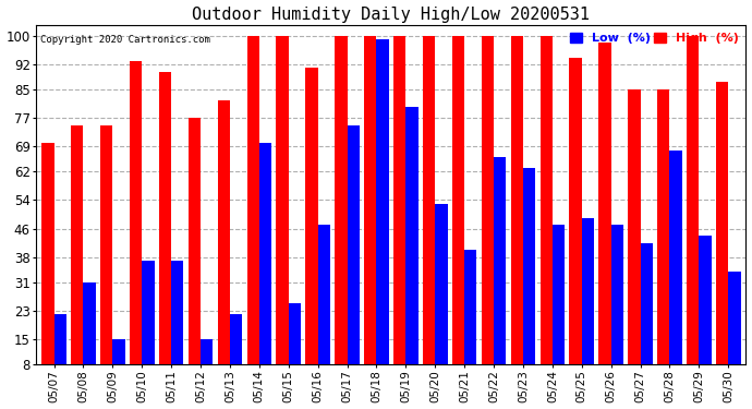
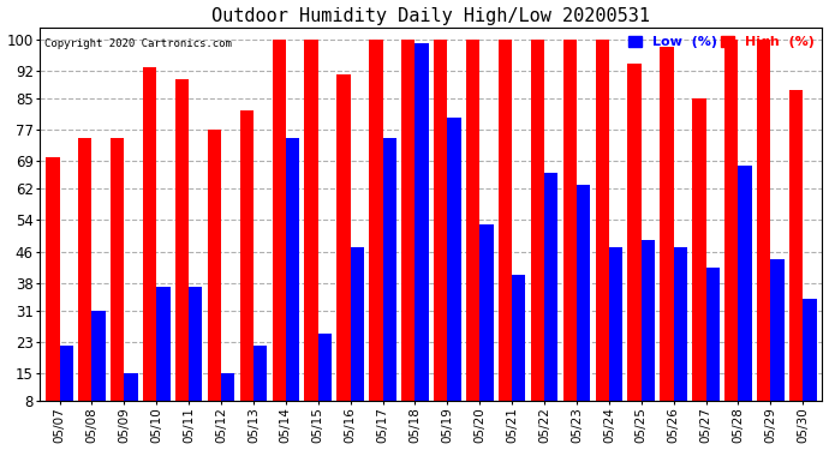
Low (%)/05/14: 70 -> 75
High (%)/05/28: 85 -> 100
